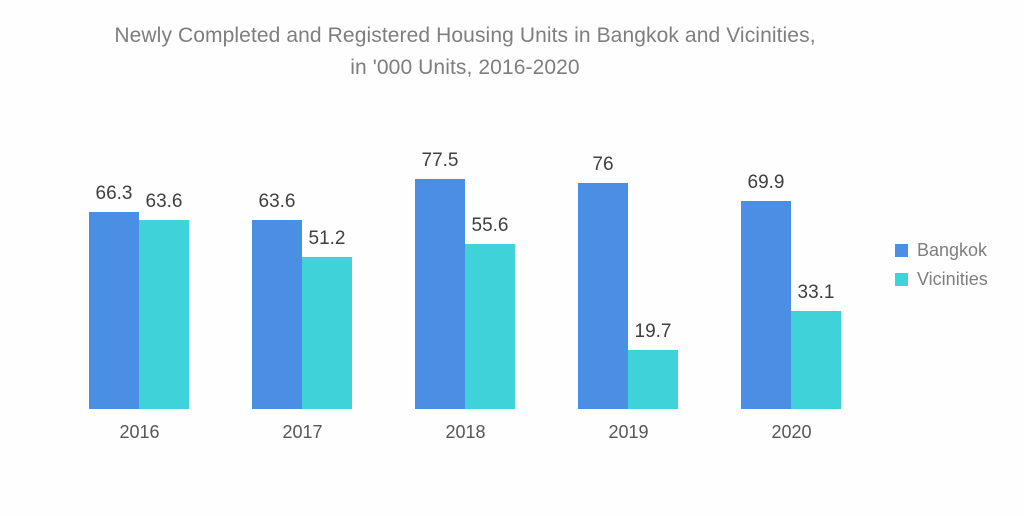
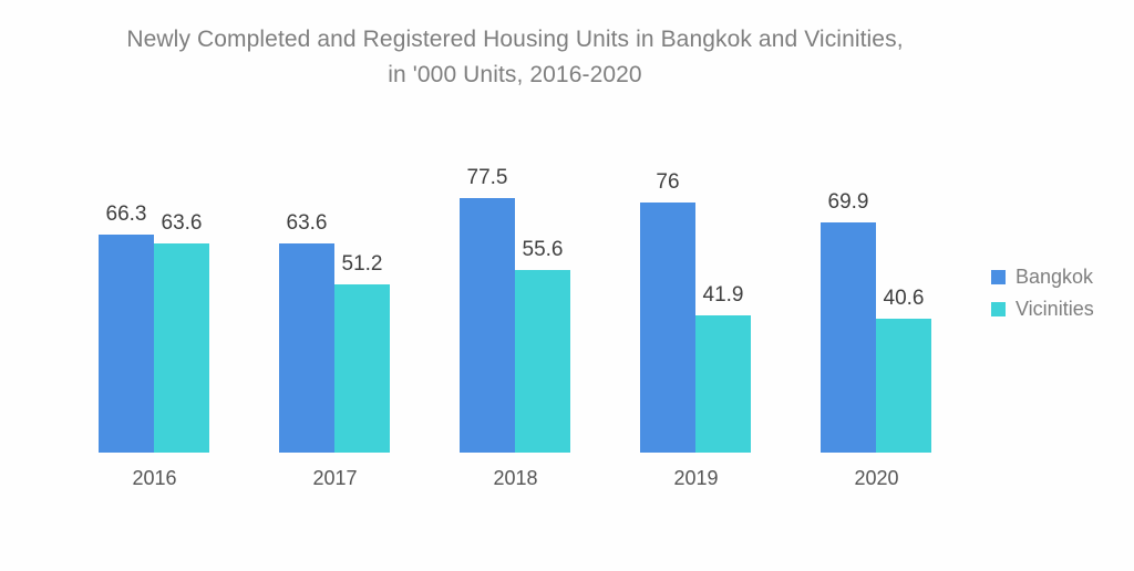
Vicinities/2019: 19.7 -> 41.9
Vicinities/2020: 33.1 -> 40.6
